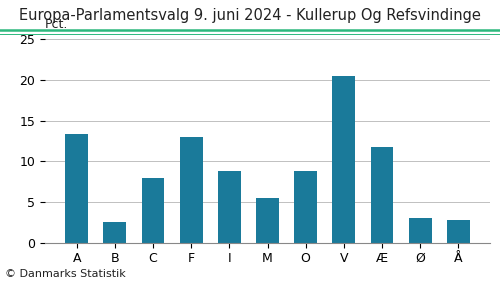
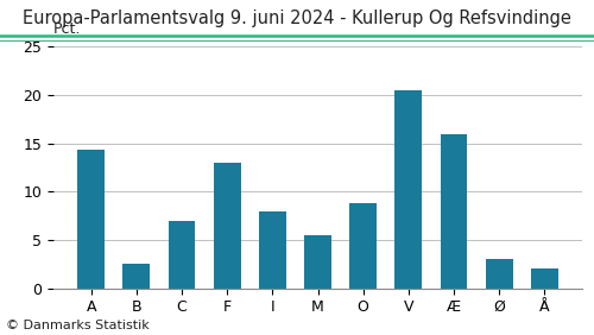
A: 13.4 -> 14.3
C: 8.0 -> 7.0
I: 8.8 -> 8.0
Æ: 11.8 -> 16.0
Å: 2.8 -> 2.0
